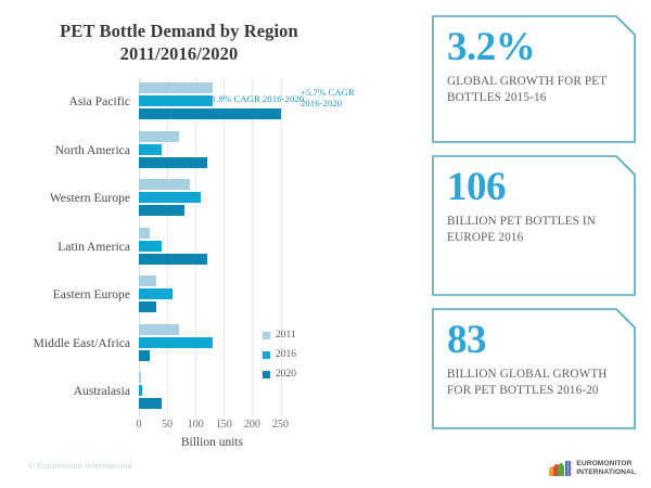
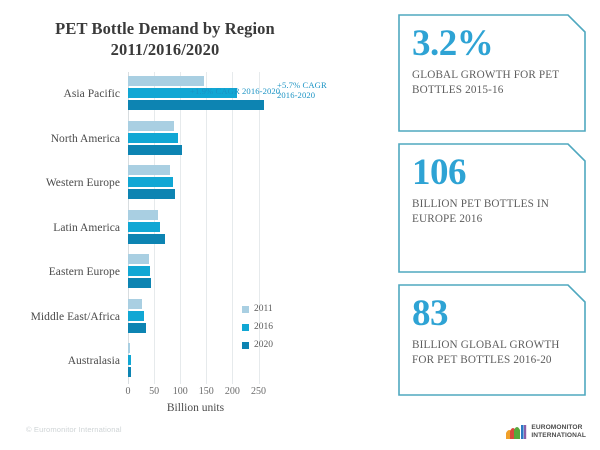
2011/Asia Pacific: 130 -> 150
2016/Asia Pacific: 130 -> 210
2020/Asia Pacific: 250 -> 260
2011/North America: 70 -> 90
2016/North America: 40 -> 100
2020/North America: 120 -> 100
2011/Western Europe: 90 -> 80
2016/Western Europe: 110 -> 90
2020/Western Europe: 80 -> 90
2011/Latin America: 20 -> 60
2016/Latin America: 40 -> 60
2020/Latin America: 120 -> 70
2011/Eastern Europe: 30 -> 40
2016/Eastern Europe: 60 -> 40
2020/Eastern Europe: 30 -> 40
2011/Middle East/Africa: 70 -> 30
2016/Middle East/Africa: 130 -> 30
2020/Middle East/Africa: 20 -> 30
2020/Australasia: 40 -> 10
